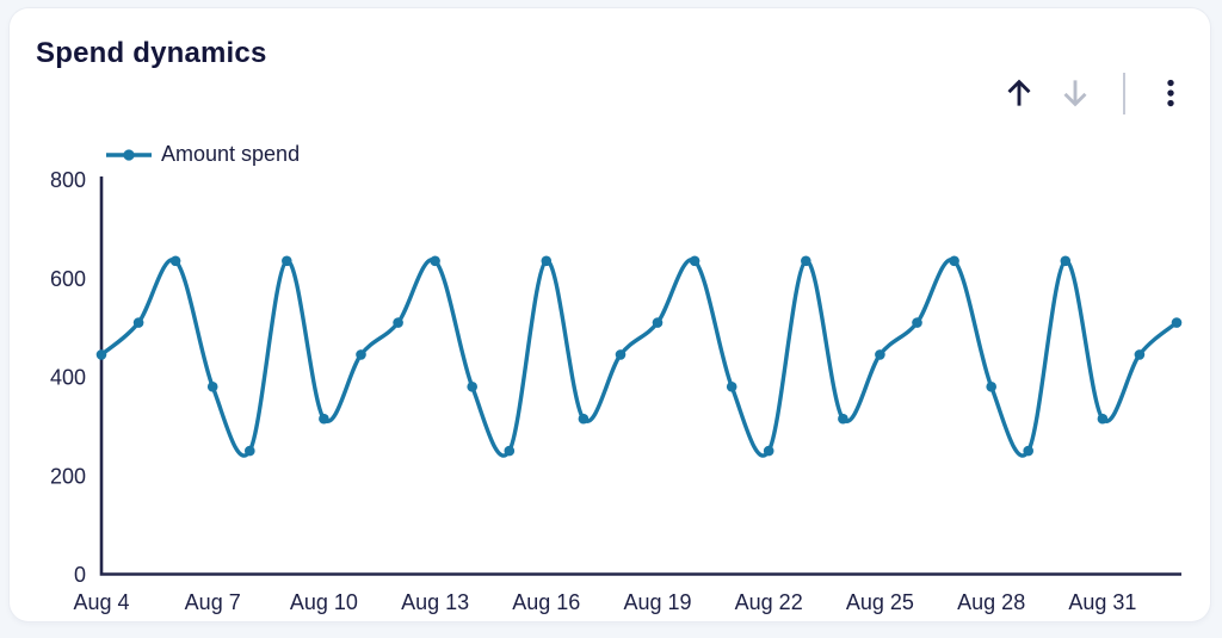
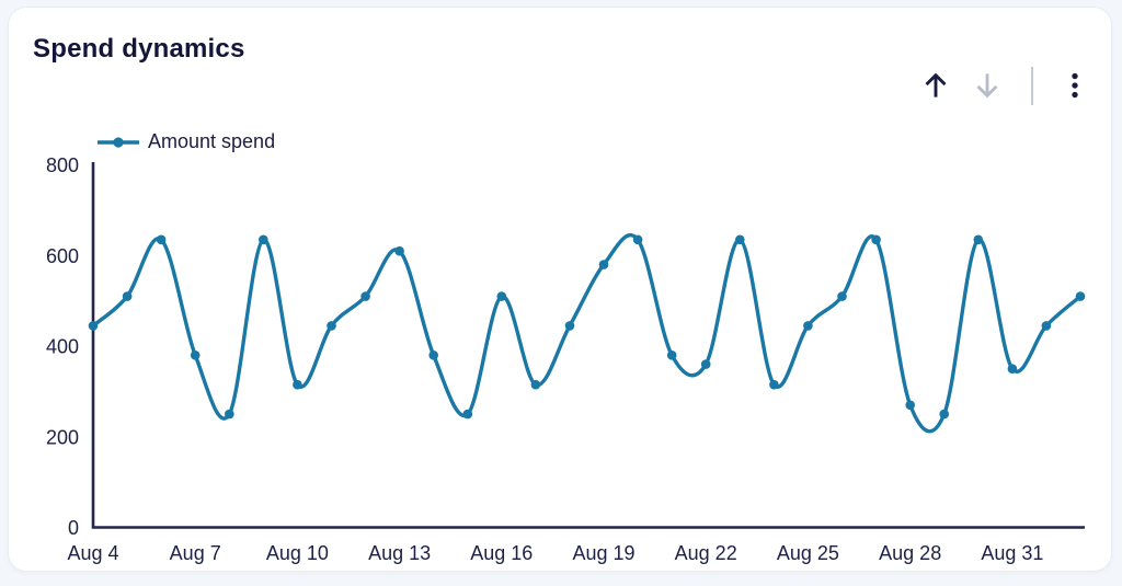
Aug 13: 640 -> 610
Aug 16: 640 -> 510
Aug 19: 510 -> 580
Aug 22: 250 -> 360
Aug 28: 380 -> 270
Aug 31: 320 -> 350
